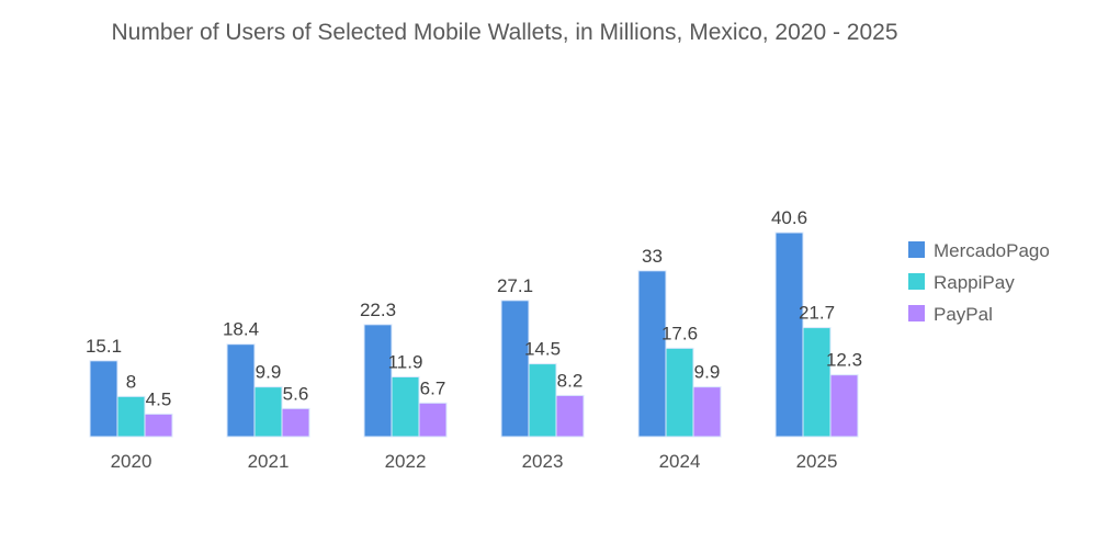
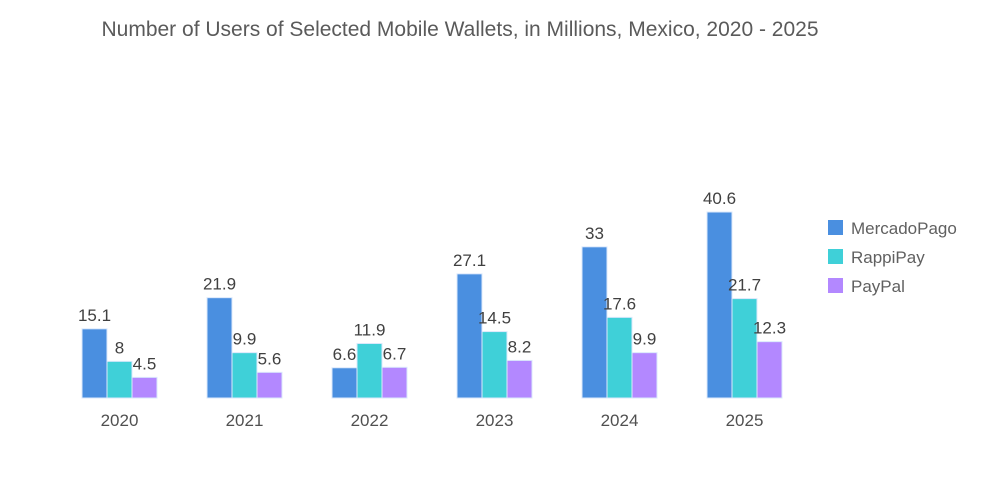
MercadoPago/2021: 18.4 -> 21.9
MercadoPago/2022: 22.3 -> 6.6
